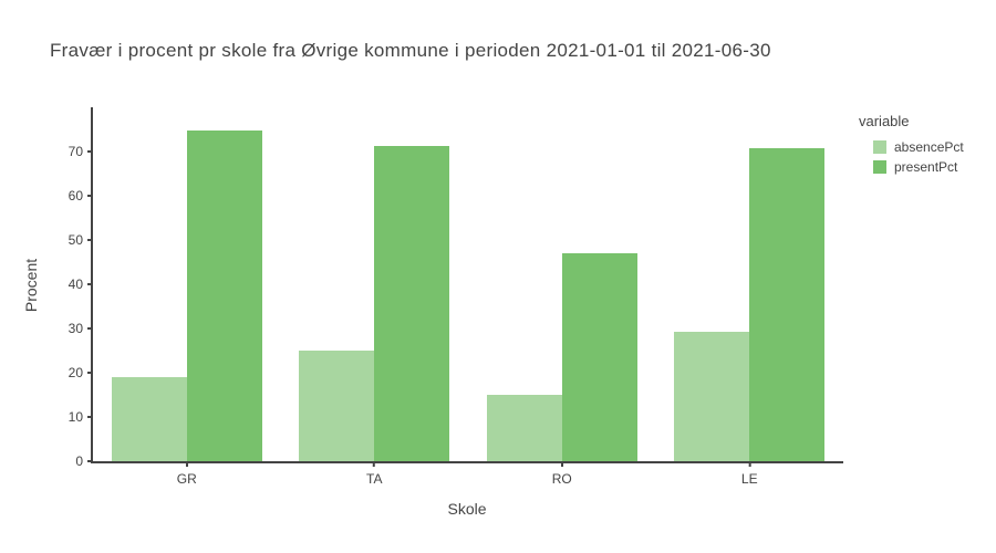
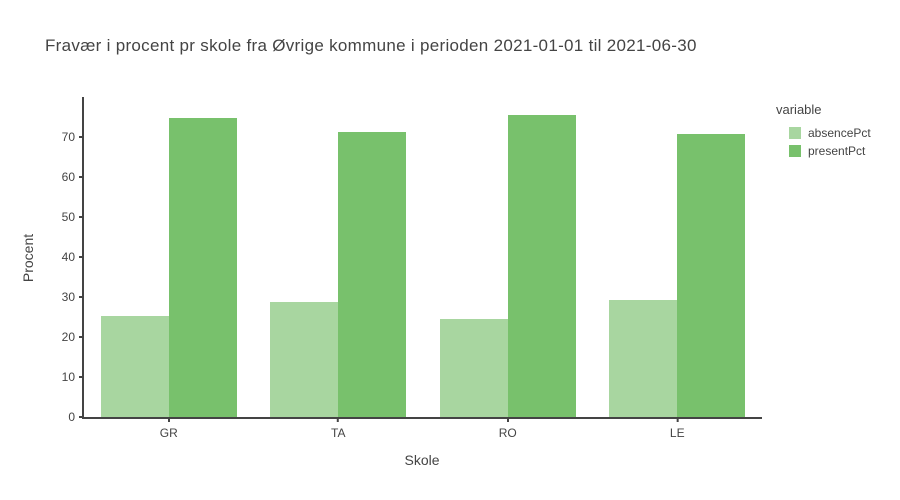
absencePct/GR: 19 -> 25
absencePct/TA: 25 -> 29
absencePct/RO: 15 -> 25
presentPct/RO: 47 -> 75
